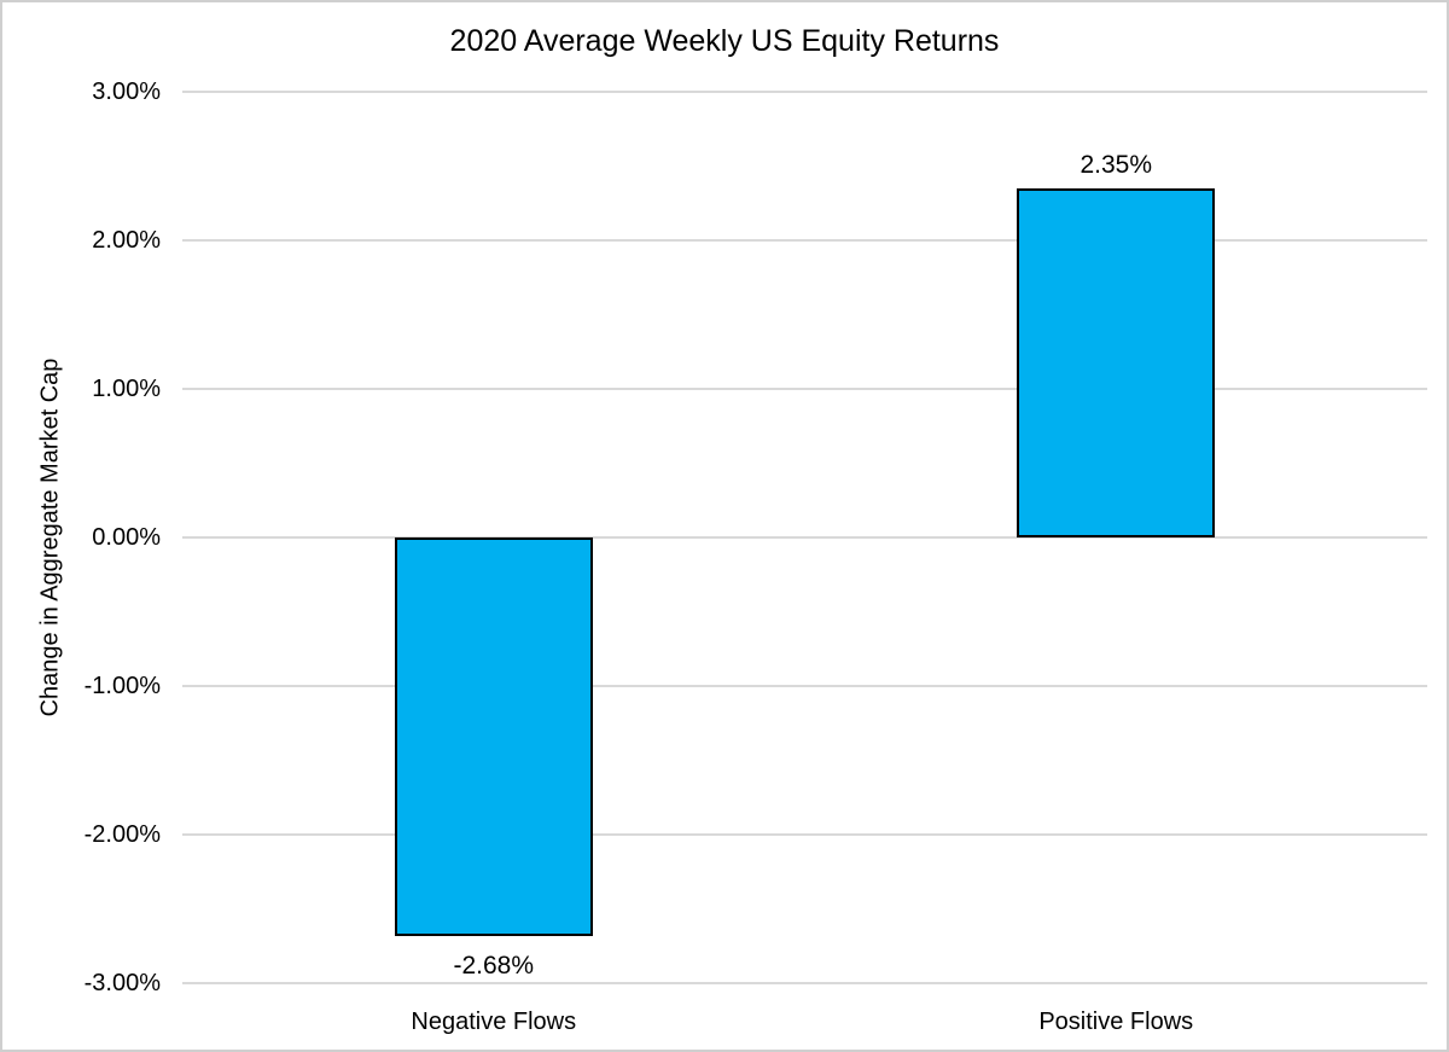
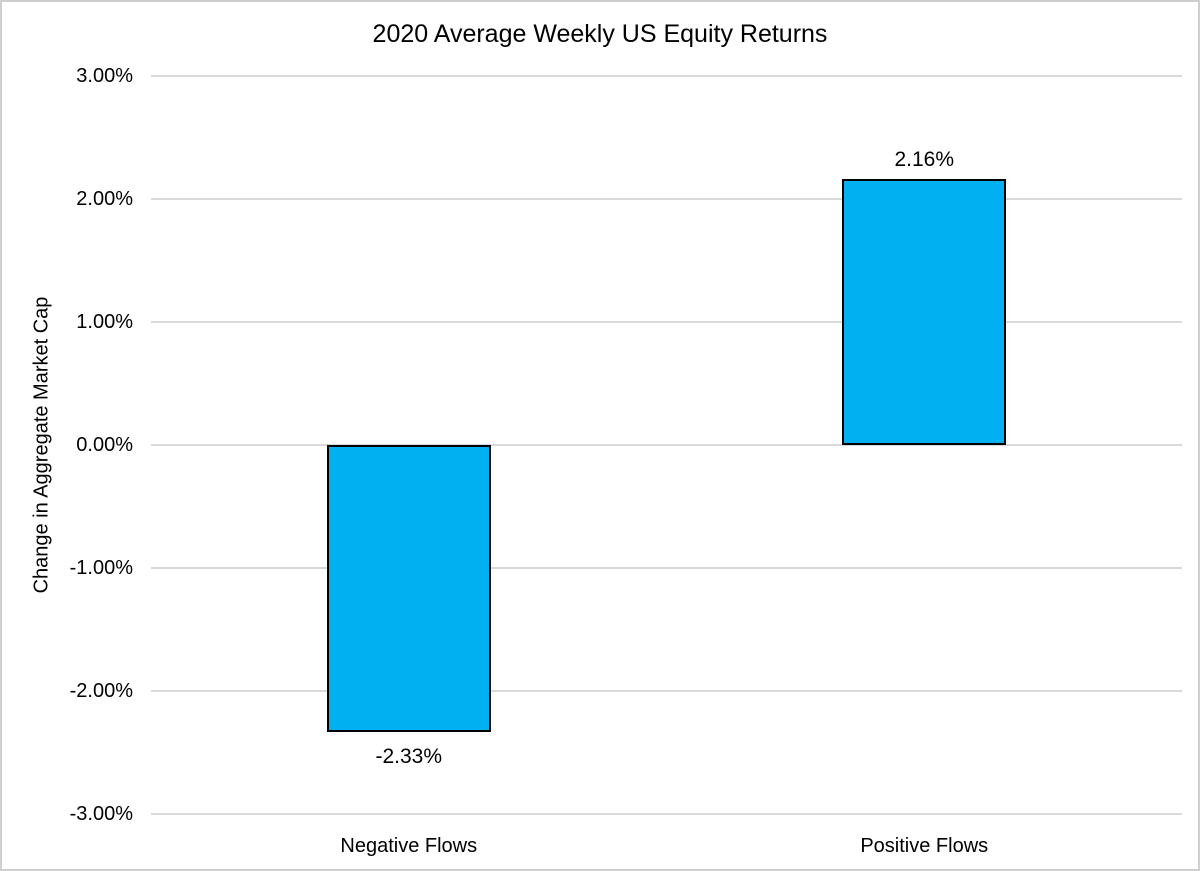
Negative Flows: -2.68% -> -2.33%
Positive Flows: 2.35% -> 2.16%
